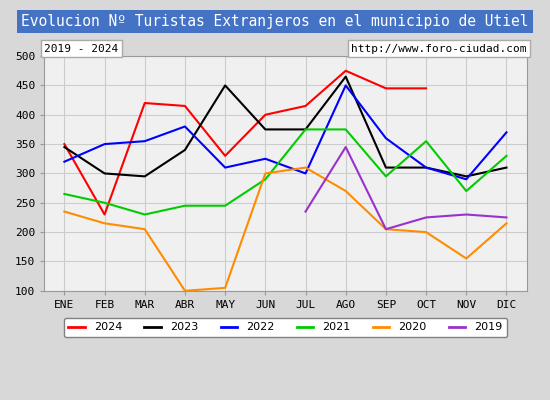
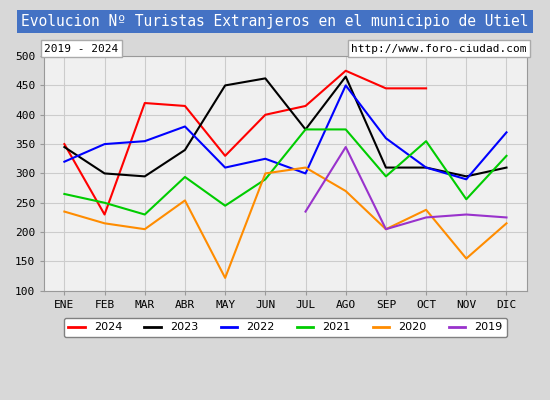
2021/ABR: 245 -> 294
2020/ABR: 100 -> 254
2020/MAY: 105 -> 122
2023/JUN: 375 -> 462
2020/OCT: 200 -> 238
2021/NOV: 270 -> 256
